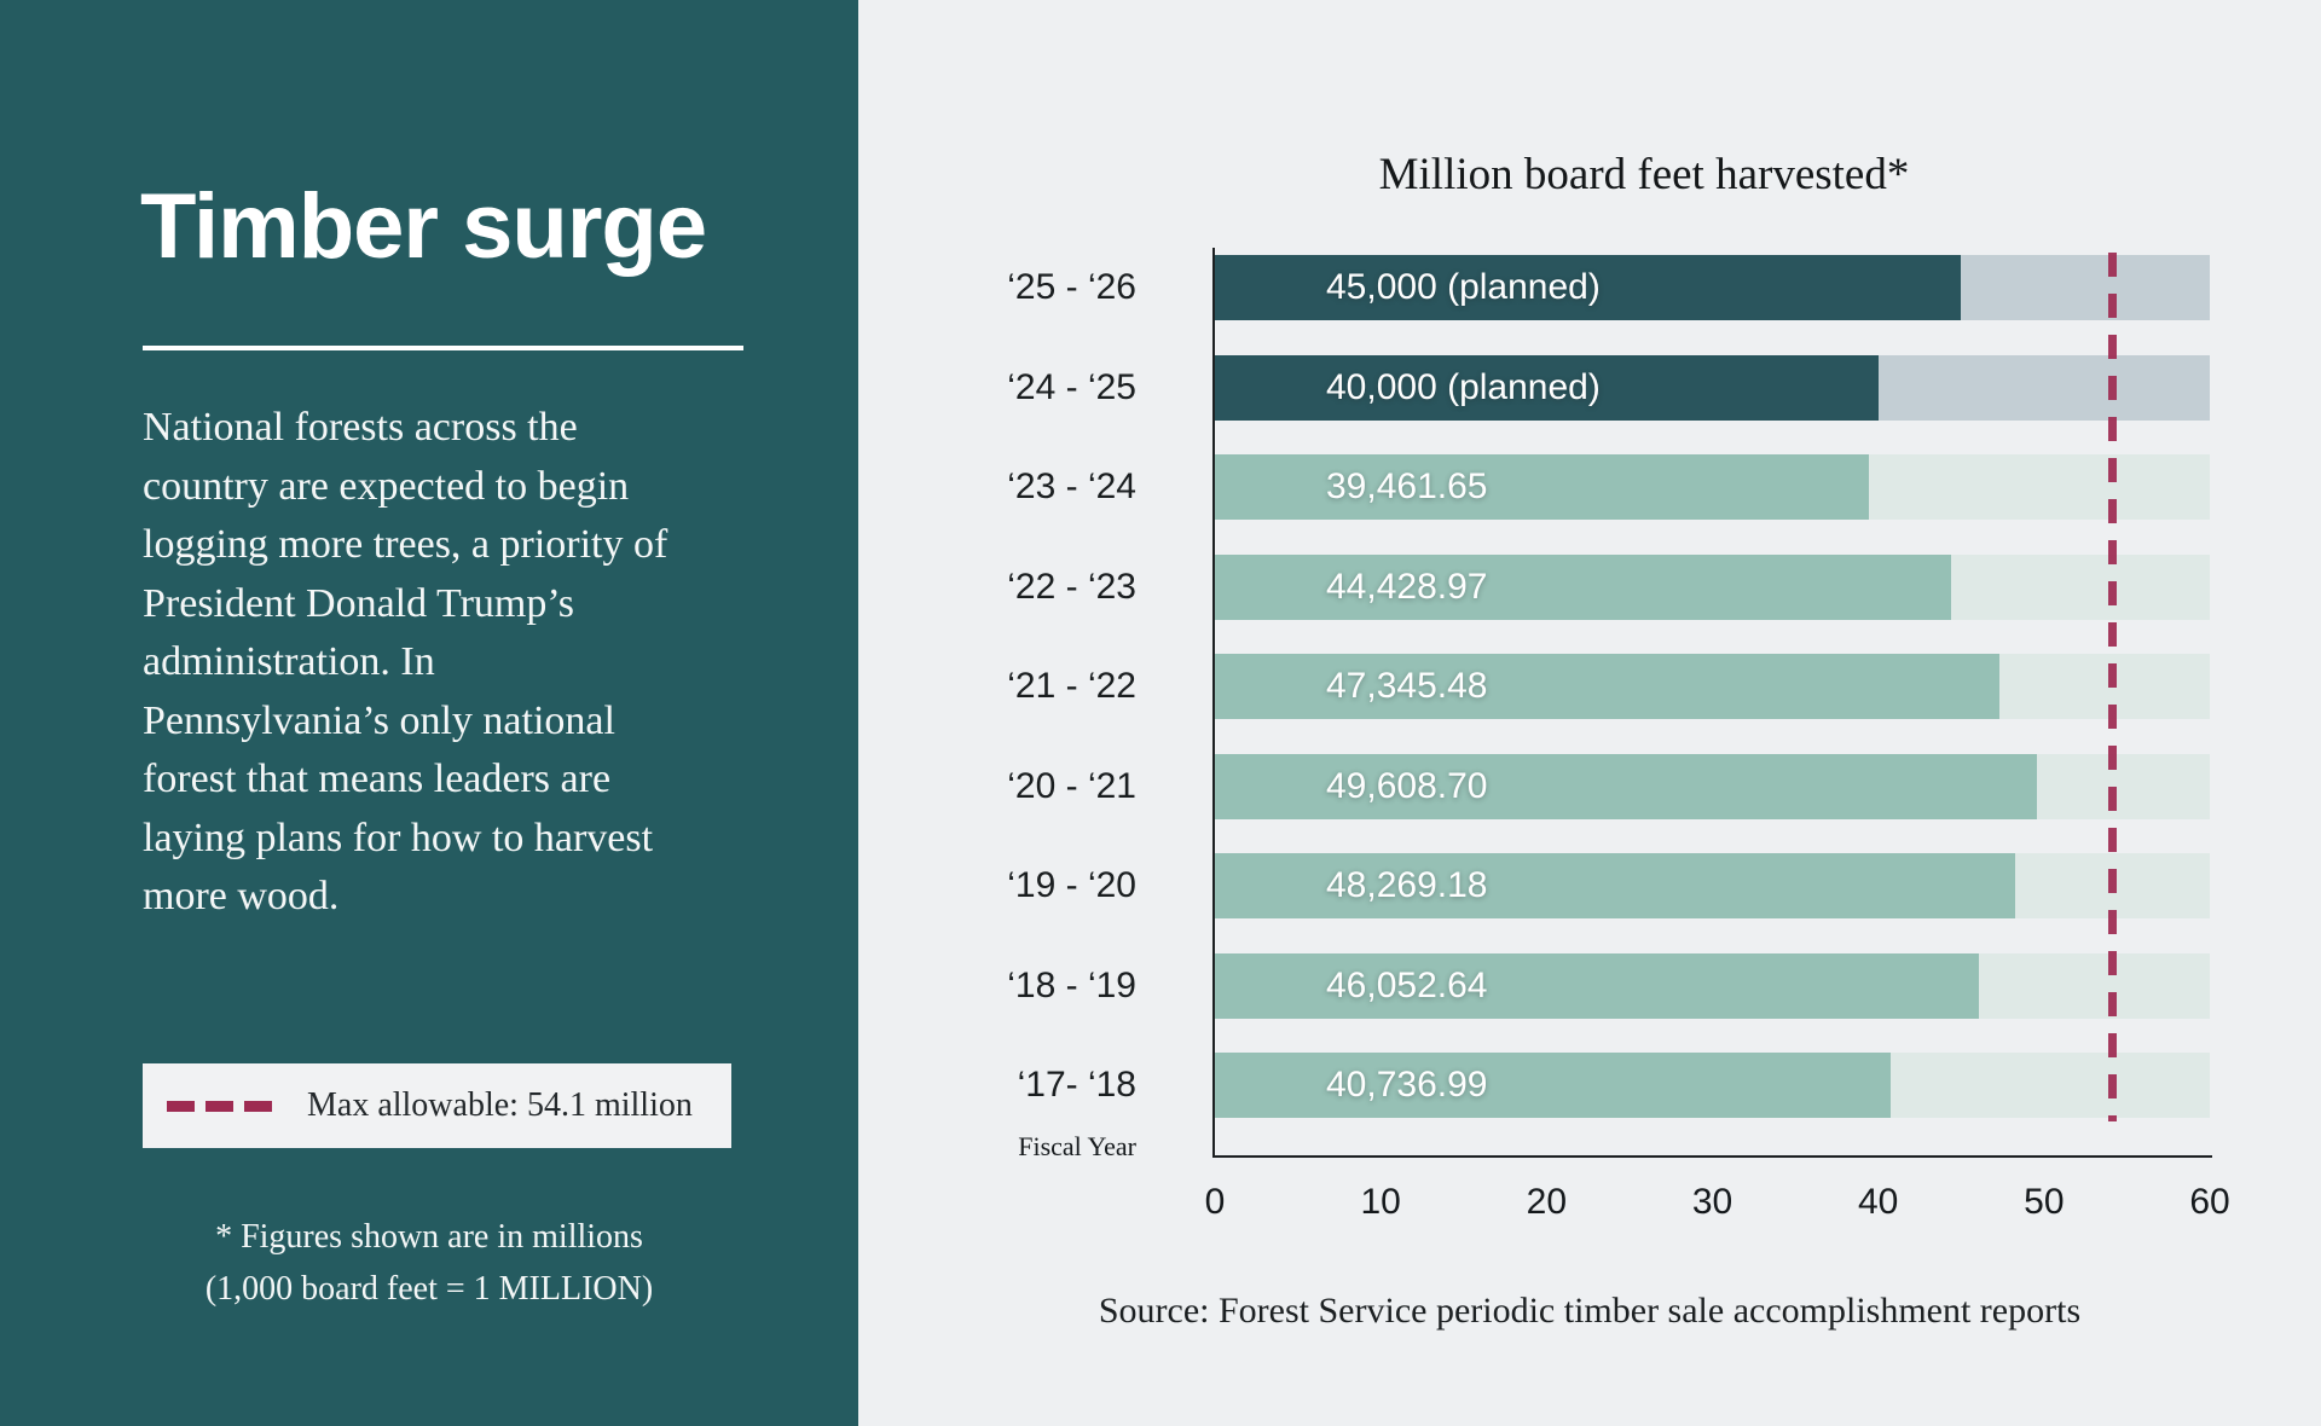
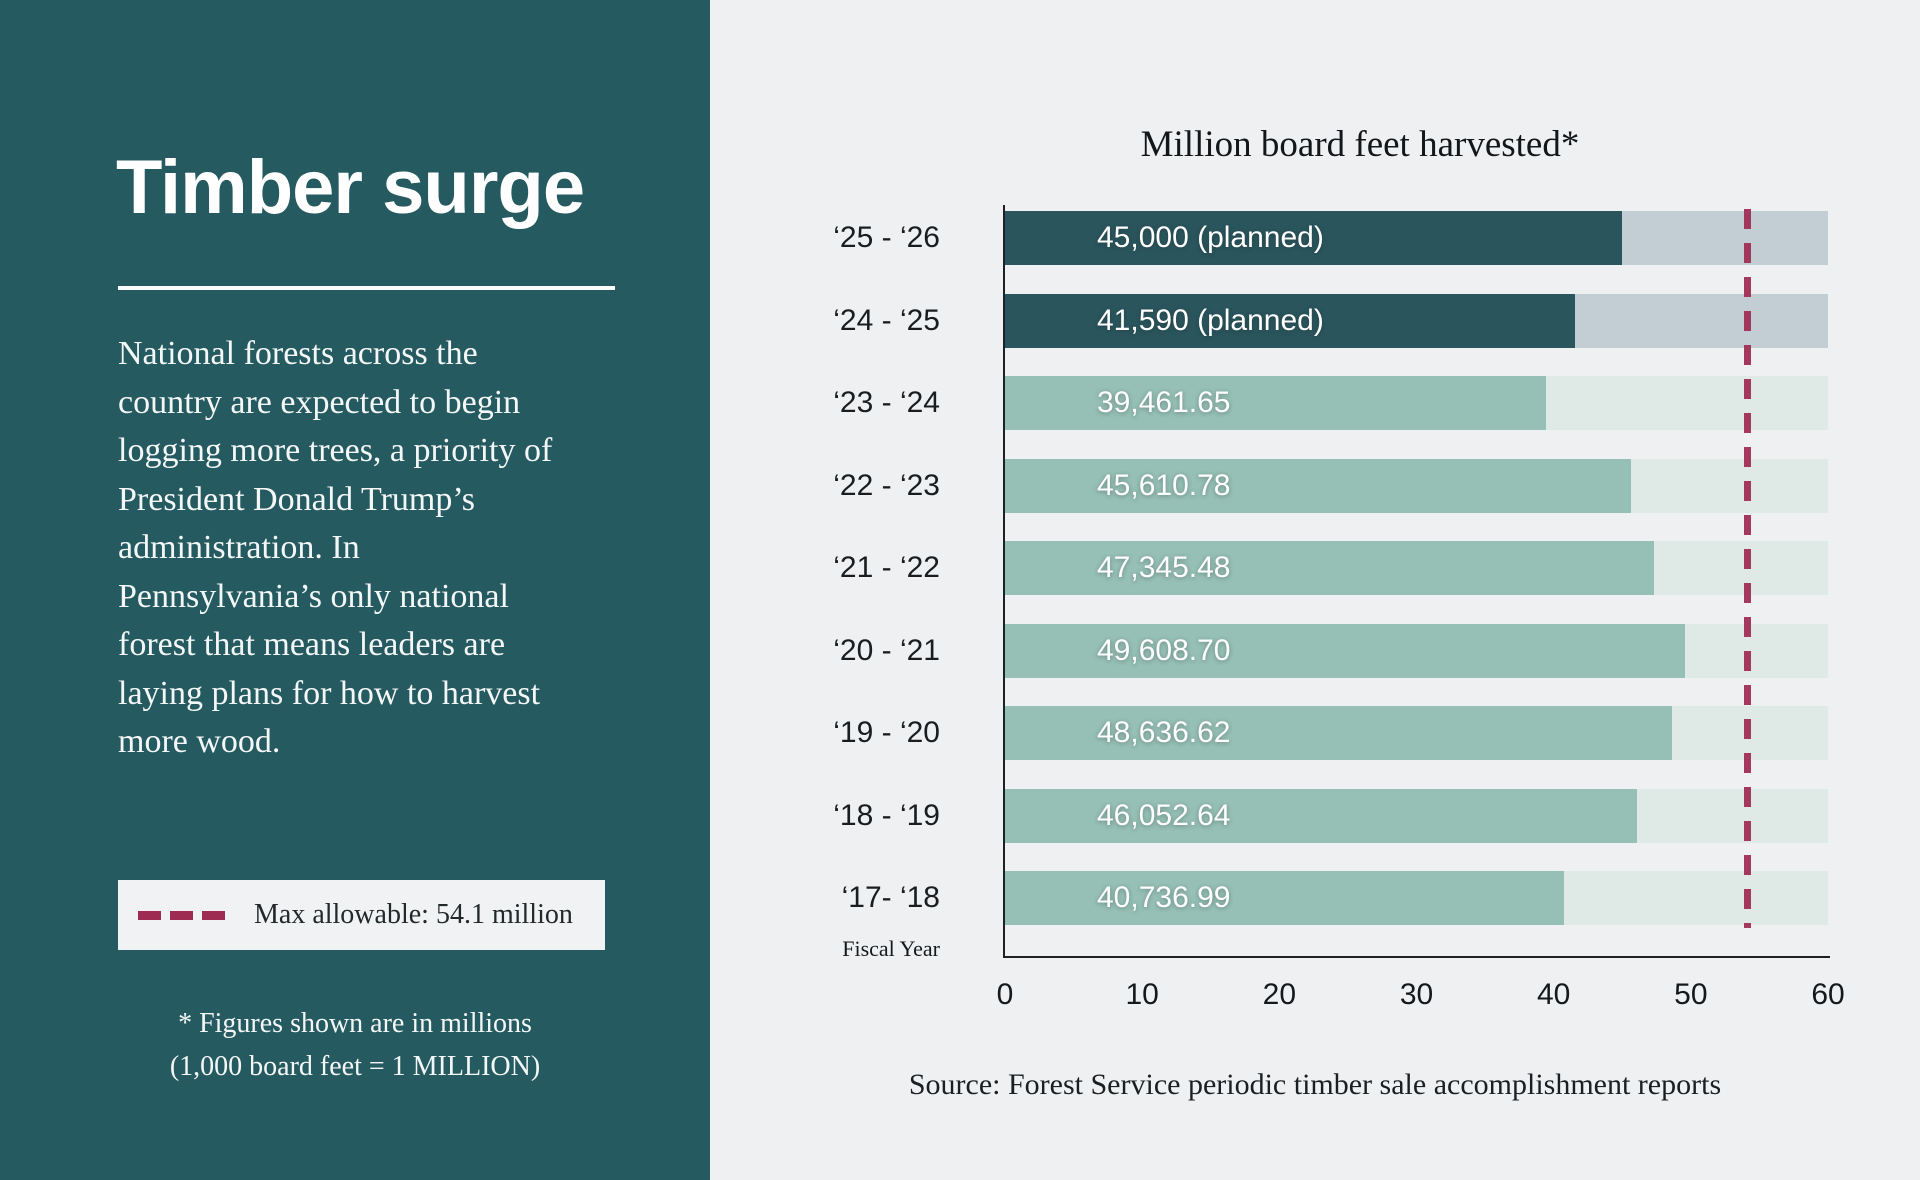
‘24 - ‘25: 40,000 -> 41,590
‘22 - ‘23: 44,428.97 -> 45,610.78
‘19 - ‘20: 48,269.18 -> 48,636.62
